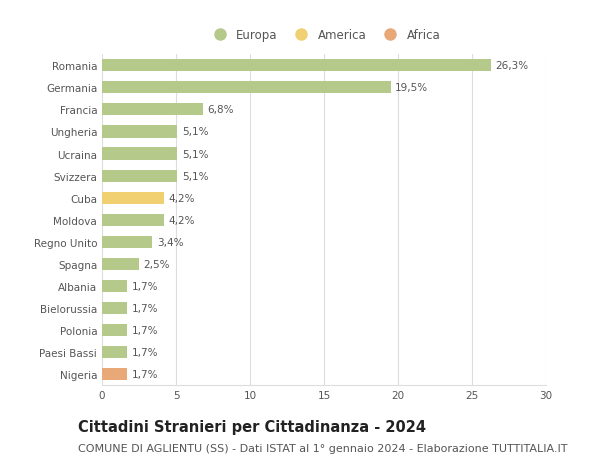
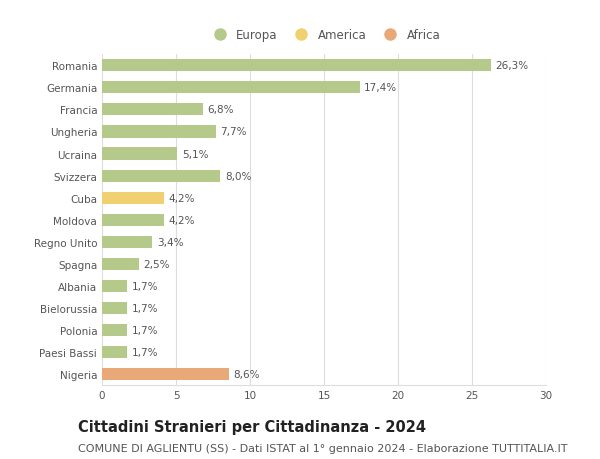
Germania: 19,5% -> 17,4%
Ungheria: 5,1% -> 7,7%
Svizzera: 5,1% -> 8,0%
Nigeria: 1,7% -> 8,6%
